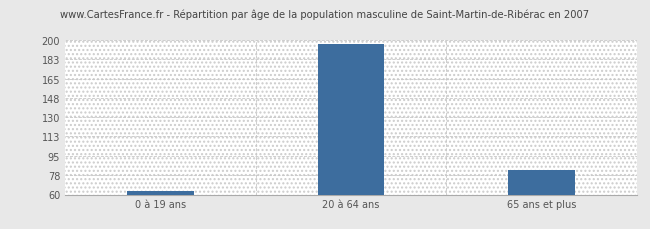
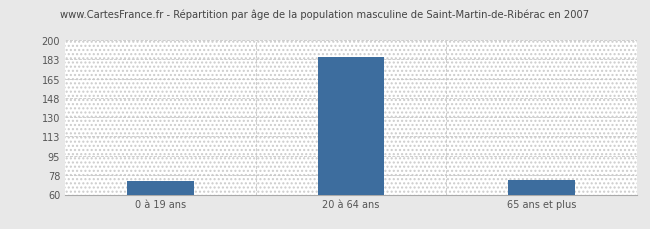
0 à 19 ans: 63 -> 72
20 à 64 ans: 197 -> 185
65 ans et plus: 82 -> 73
